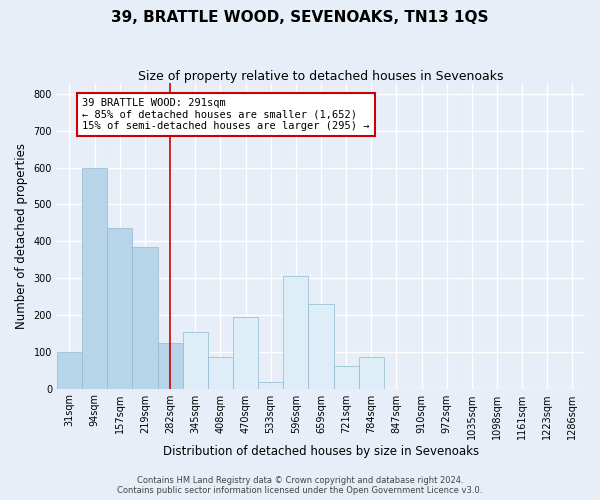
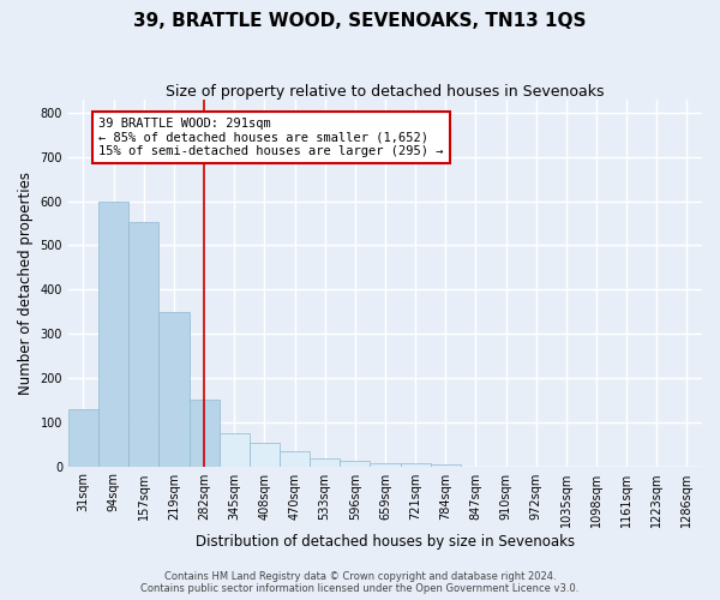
31sqm: 100 -> 128
157sqm: 435 -> 553
219sqm: 385 -> 348
282sqm: 125 -> 150
345sqm: 155 -> 75
408sqm: 85 -> 52
470sqm: 195 -> 35
596sqm: 305 -> 12
659sqm: 230 -> 8
721sqm: 60 -> 8
784sqm: 85 -> 5
